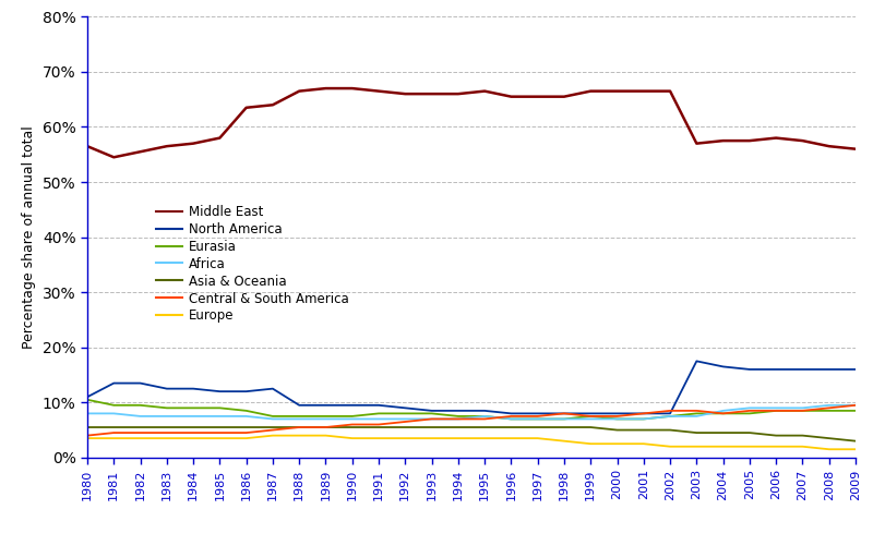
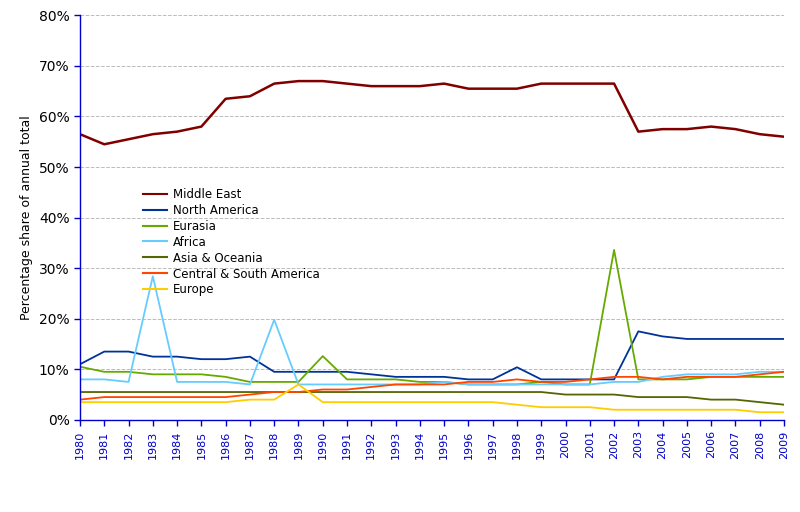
Africa/1983: 7.5% -> 28.4%
Africa/1988: 7.0% -> 19.8%
Europe/1989: 4.0% -> 7.0%
Eurasia/1990: 7.5% -> 12.6%
North America/1998: 8.0% -> 10.4%
Eurasia/2002: 7.5% -> 33.6%
